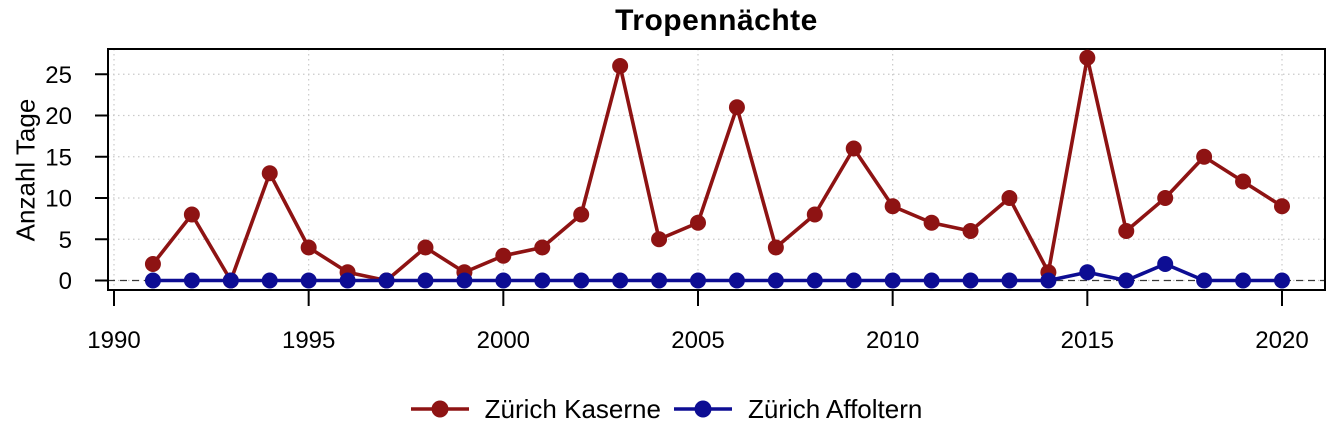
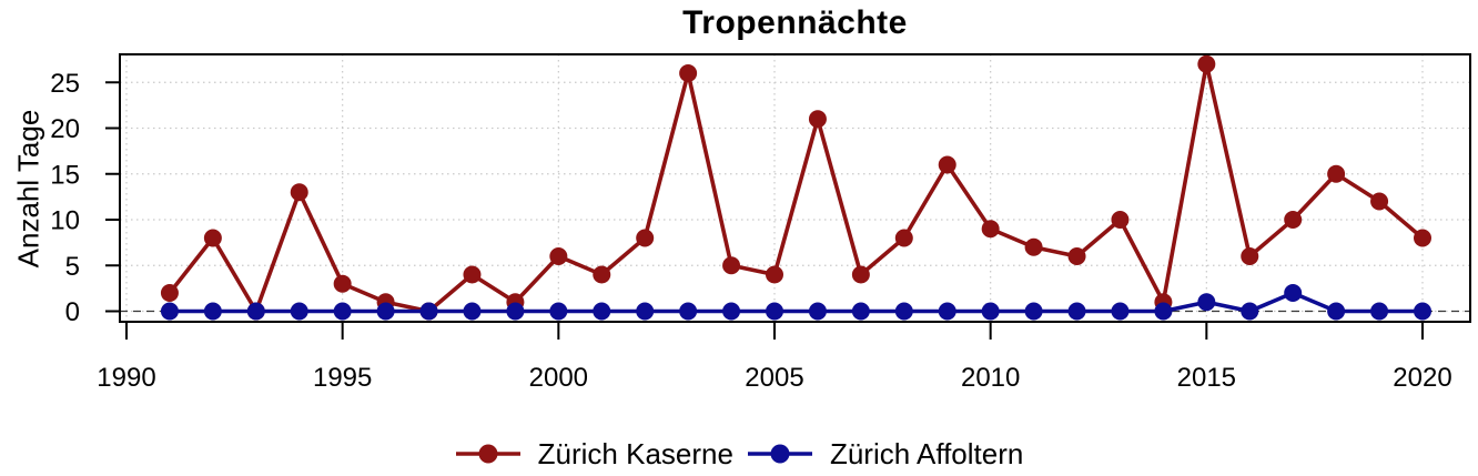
Zürich Kaserne/1995: 4 -> 3
Zürich Kaserne/2000: 3 -> 6
Zürich Kaserne/2005: 7 -> 4
Zürich Kaserne/2020: 9 -> 8
